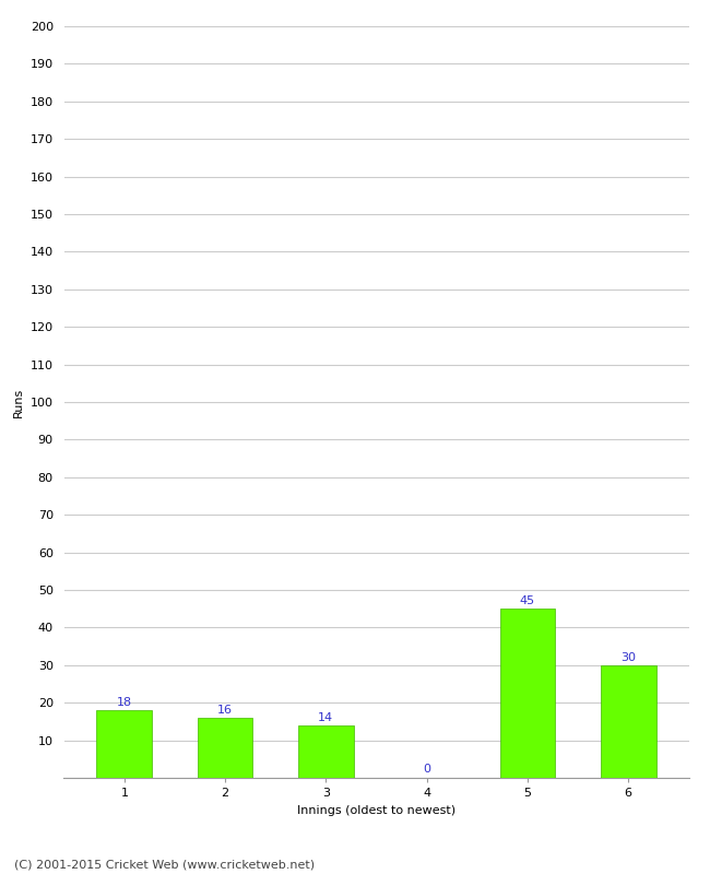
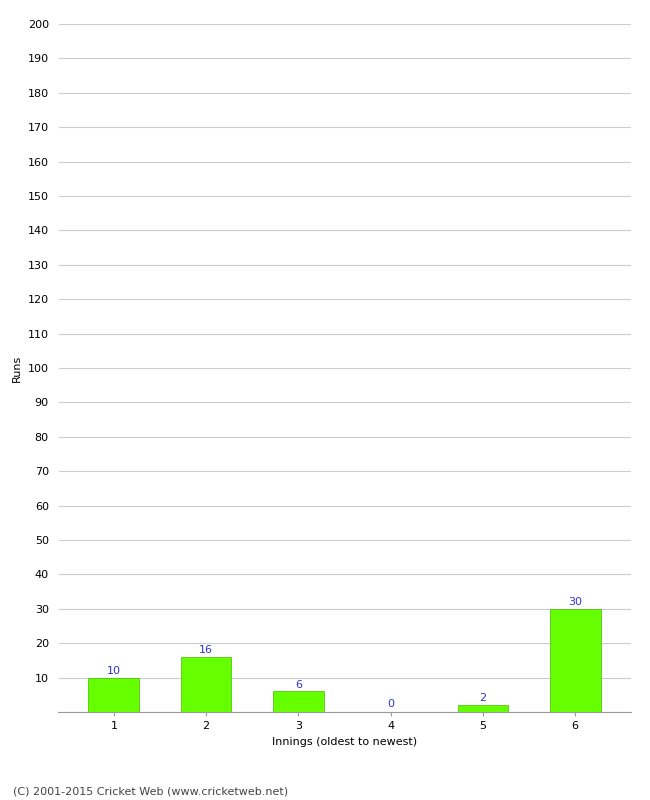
1: 18 -> 10
3: 14 -> 6
5: 45 -> 2
